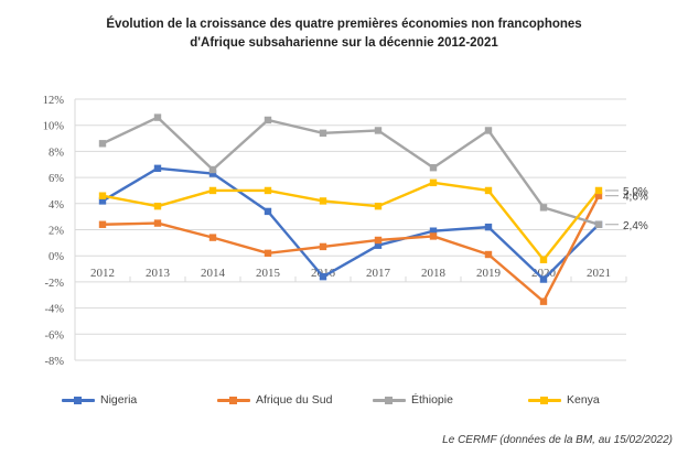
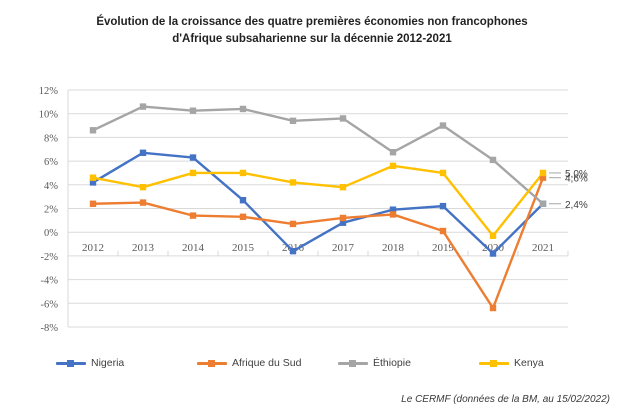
Éthiopie/2014: 6.6% -> 10.2%
Nigeria/2015: 3.4% -> 2.7%
Afrique du Sud/2015: 0.2% -> 1.3%
Éthiopie/2019: 9.6% -> 9.0%
Afrique du Sud/2020: -3.5% -> -6.4%
Éthiopie/2020: 3.7% -> 6.1%
